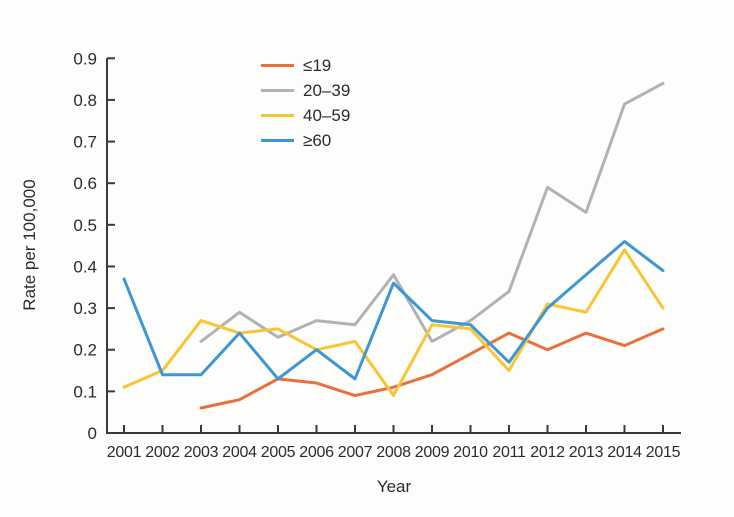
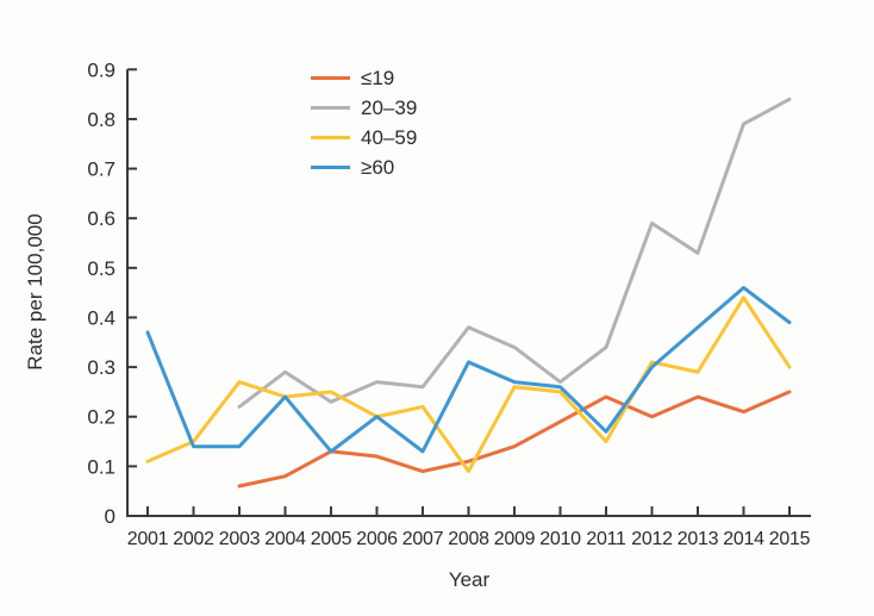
≥60/2008: 0.36 -> 0.31
20–39/2009: 0.22 -> 0.34
